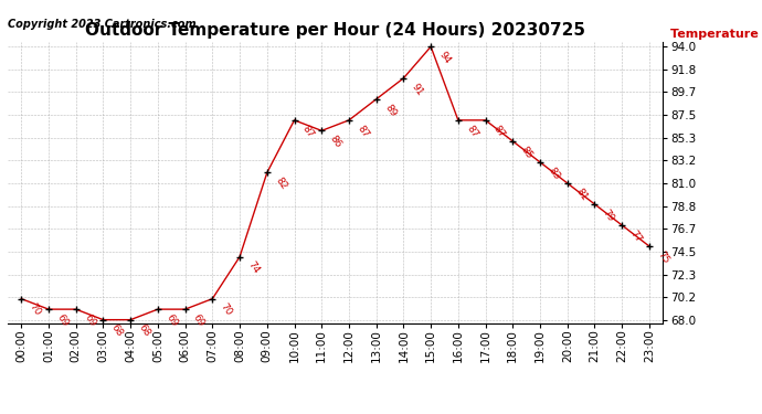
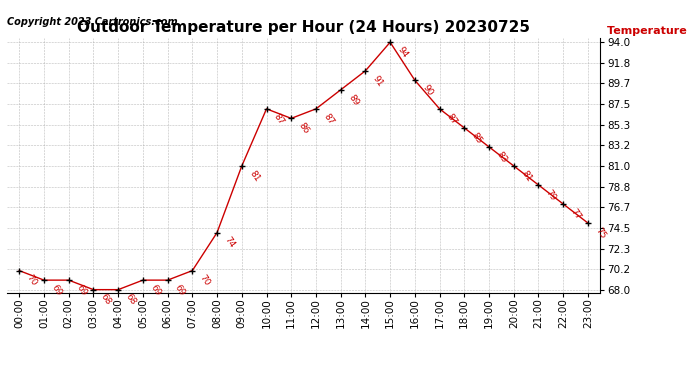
09:00: 82 -> 81
16:00: 87 -> 90
